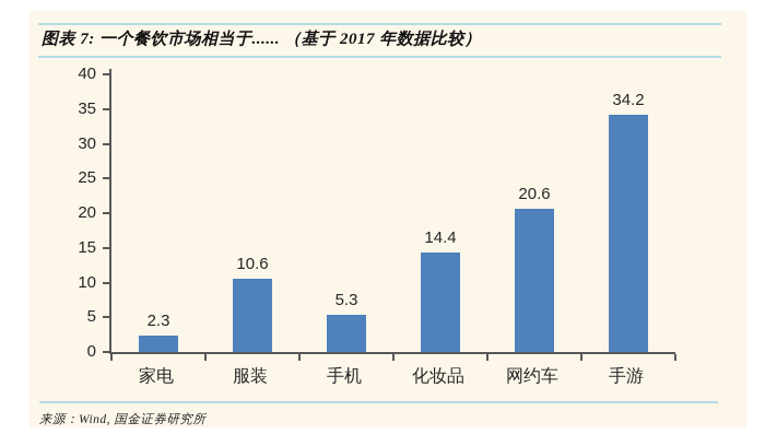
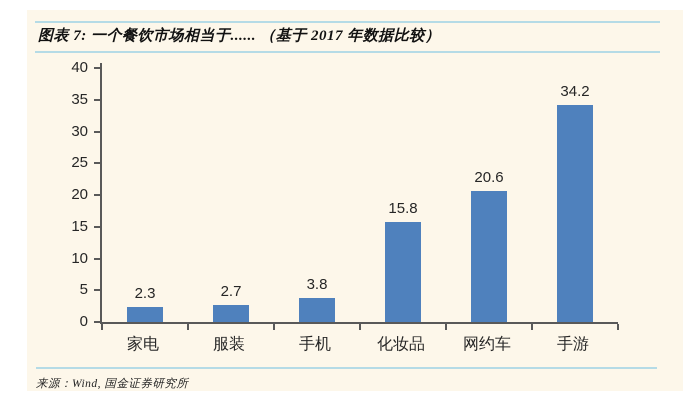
服装: 10.6 -> 2.7
手机: 5.3 -> 3.8
化妆品: 14.4 -> 15.8
